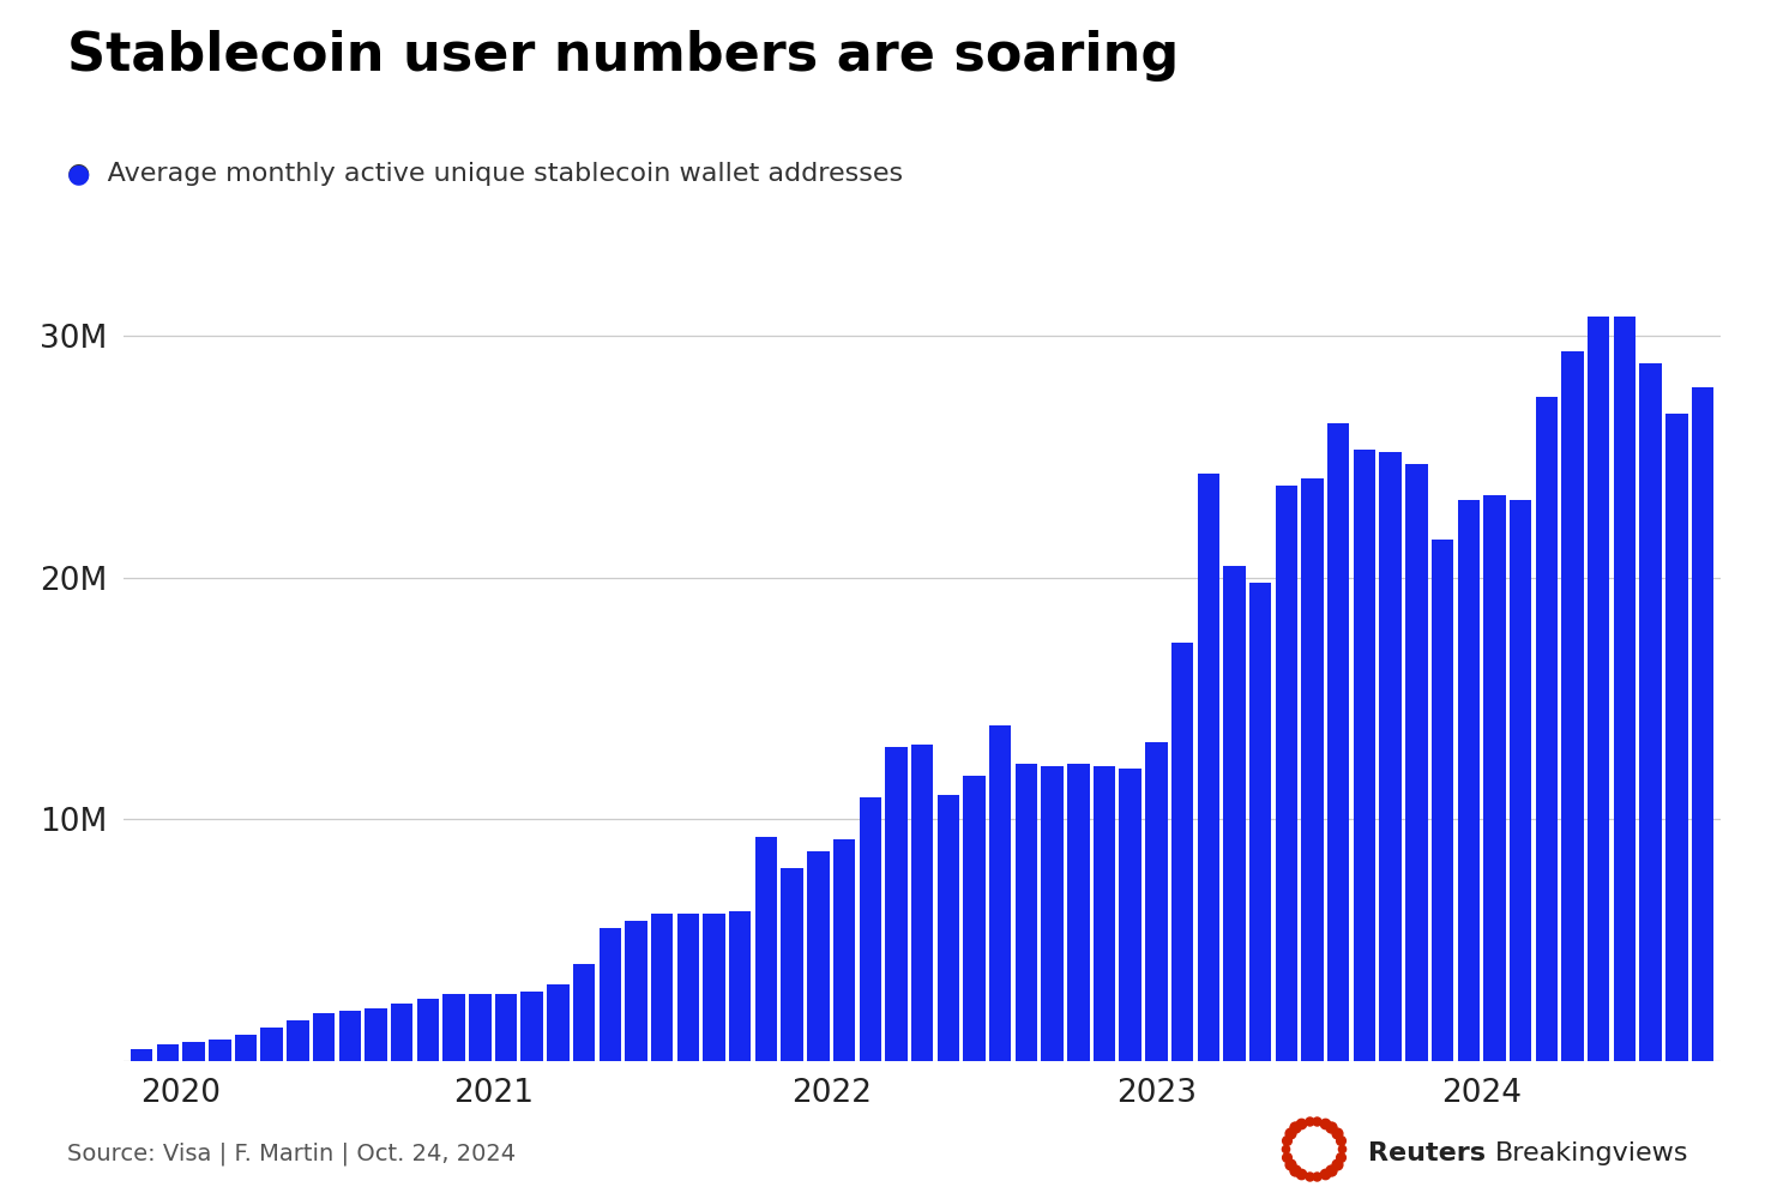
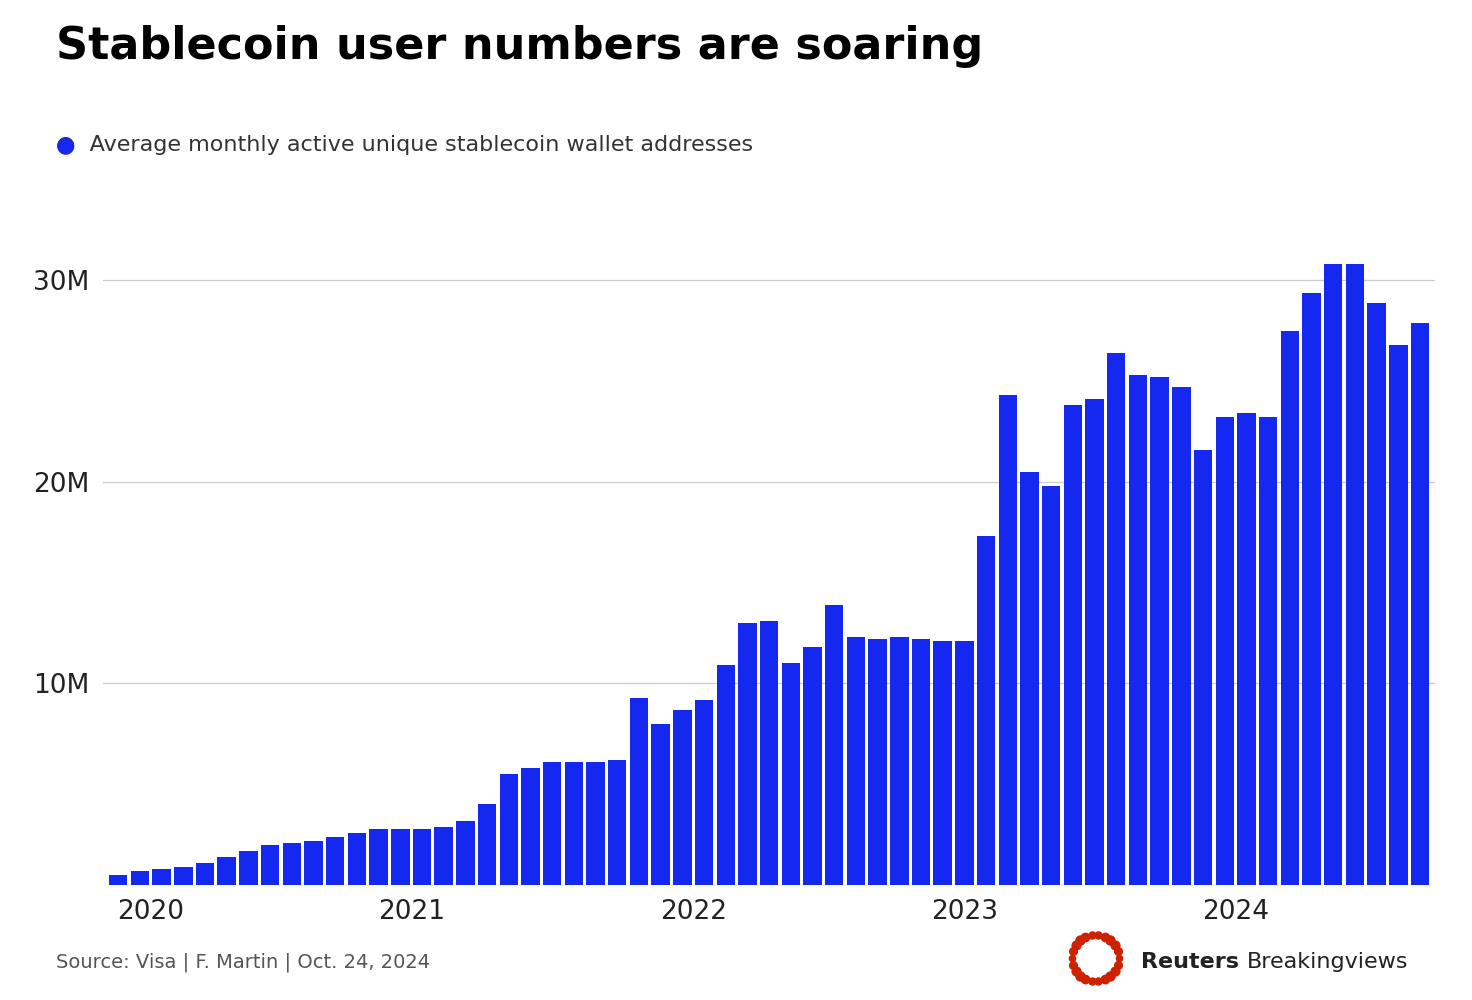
2023: 13.2M -> 12.1M
